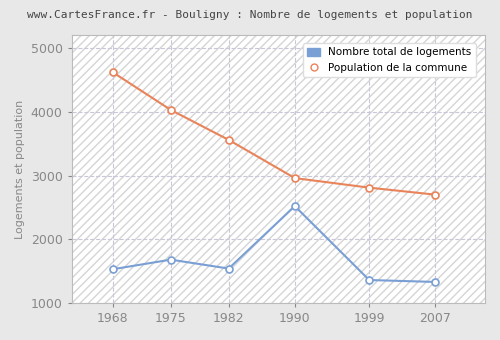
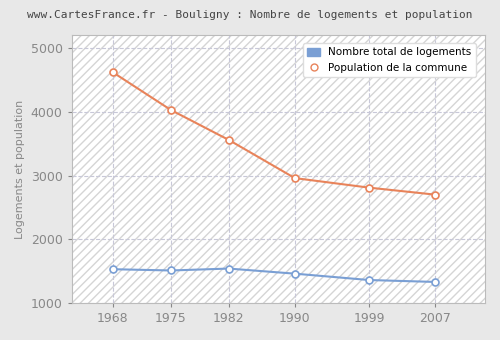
Nombre total de logements/1975: 1680 -> 1510
Nombre total de logements/1990: 2520 -> 1460
